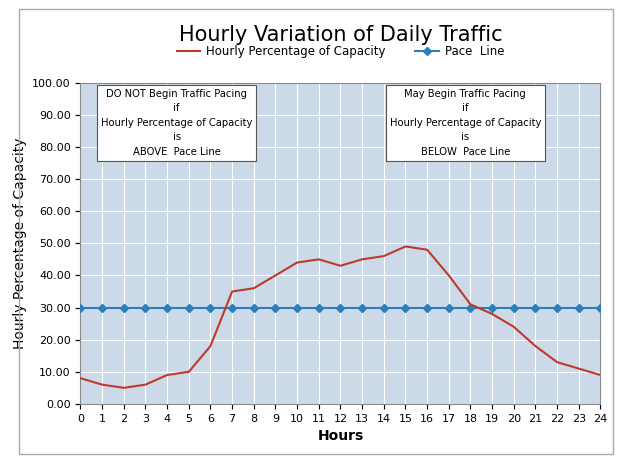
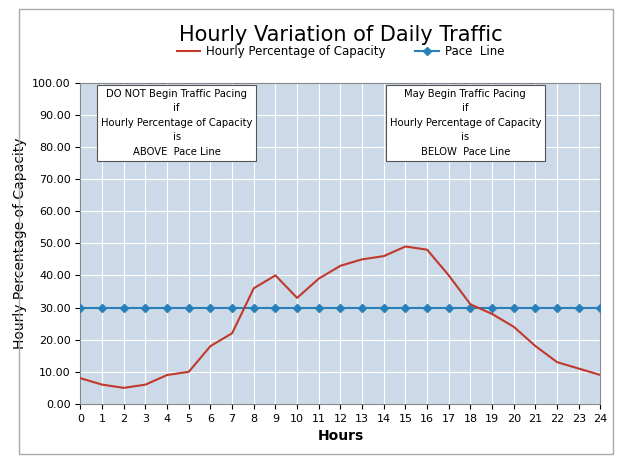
Hourly Percentage of Capacity/7: 35 -> 22
Hourly Percentage of Capacity/10: 44 -> 33
Hourly Percentage of Capacity/11: 45 -> 39
